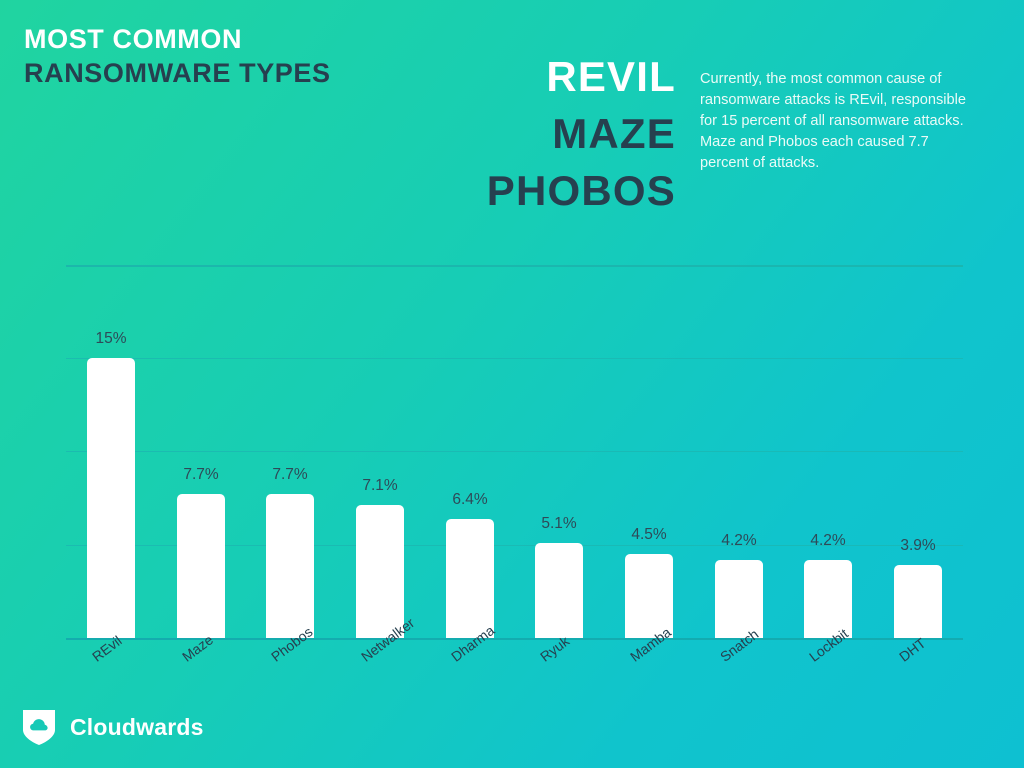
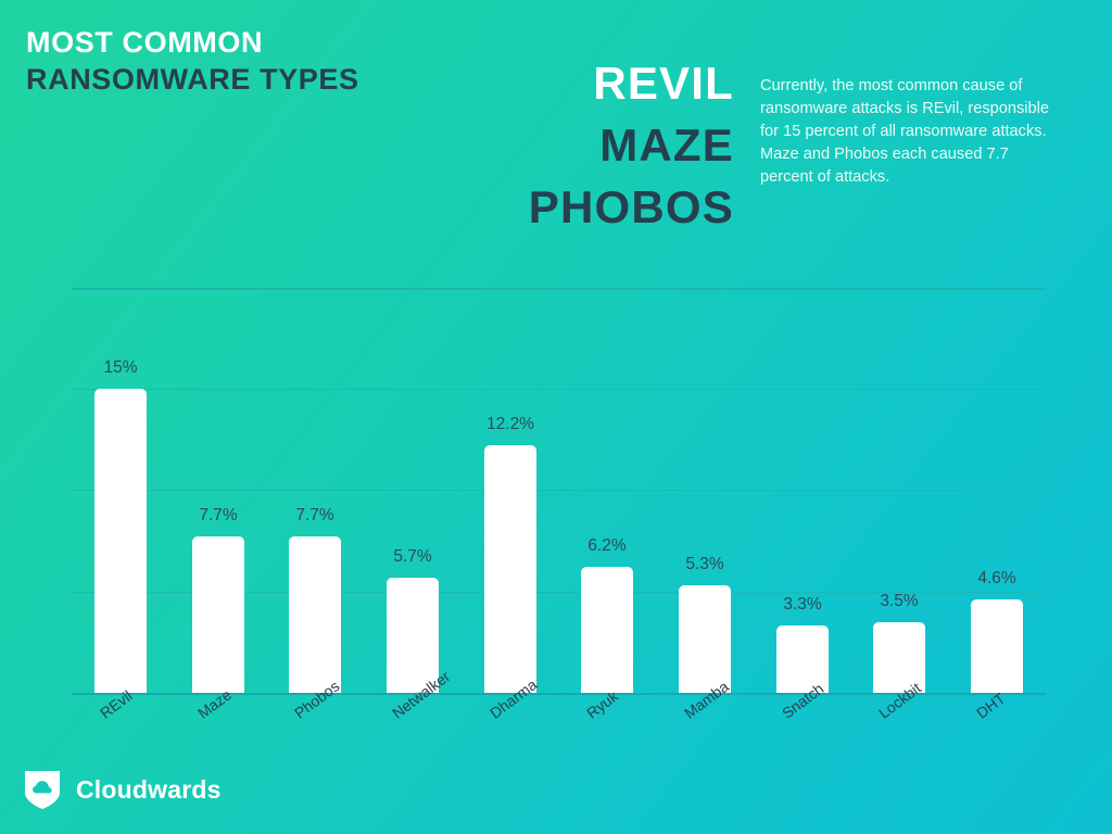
Netwalker: 7.1% -> 5.7%
Dharma: 6.4% -> 12.2%
Ryuk: 5.1% -> 6.2%
Mamba: 4.5% -> 5.3%
Snatch: 4.2% -> 3.3%
Lockbit: 4.2% -> 3.5%
DHT: 3.9% -> 4.6%
